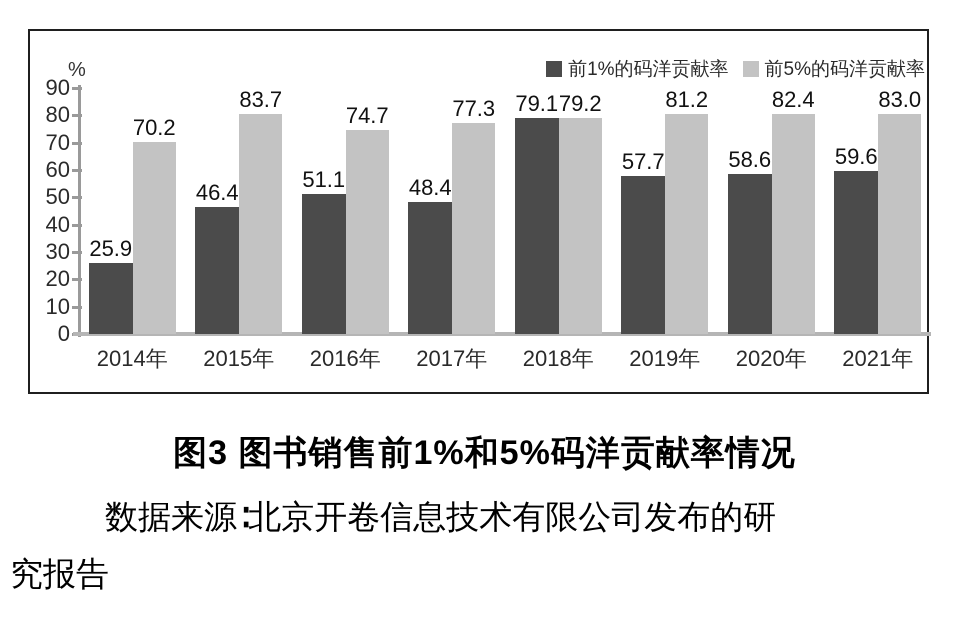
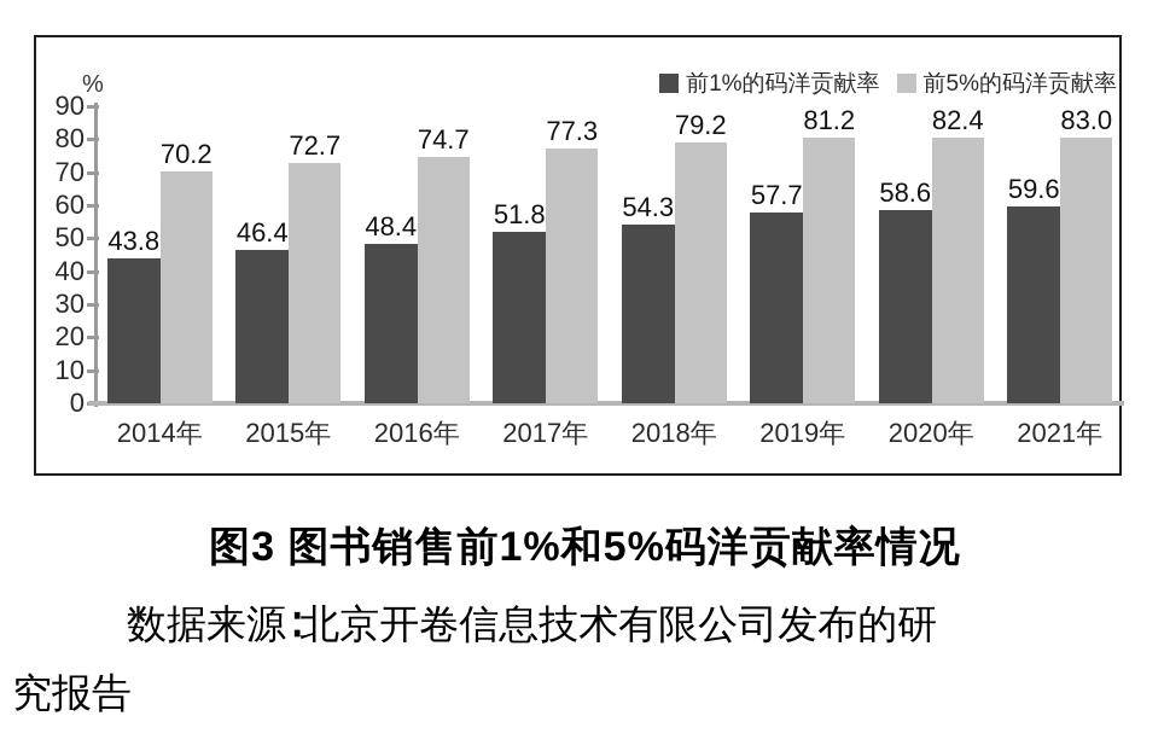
前1%的码洋贡献率/2014年: 25.9 -> 43.8
前5%的码洋贡献率/2015年: 83.7 -> 72.7
前1%的码洋贡献率/2016年: 51.1 -> 48.4
前1%的码洋贡献率/2017年: 48.4 -> 51.8
前1%的码洋贡献率/2018年: 79.1 -> 54.3
